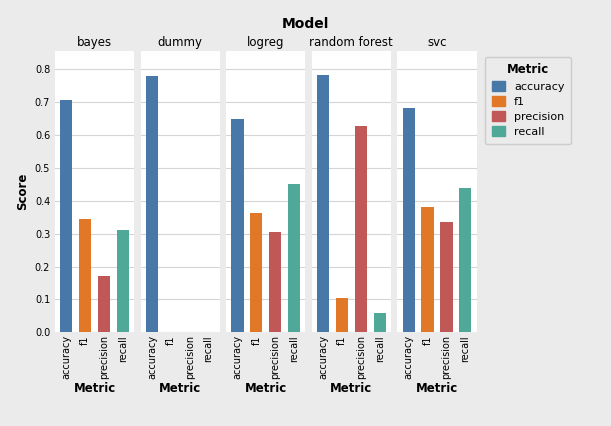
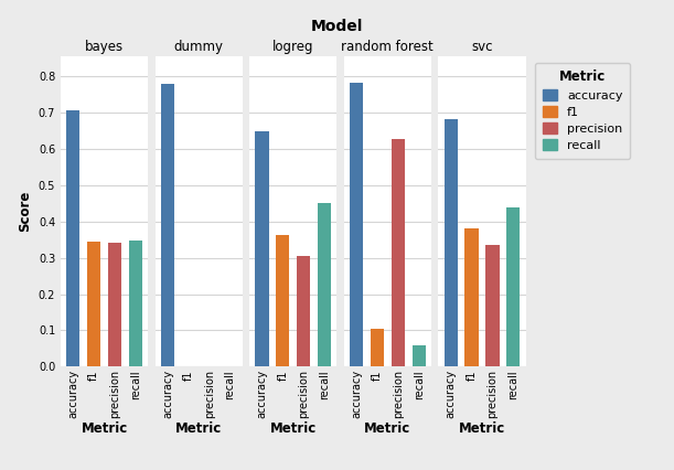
bayes/precision: 0.170 -> 0.340
bayes/recall: 0.310 -> 0.348
